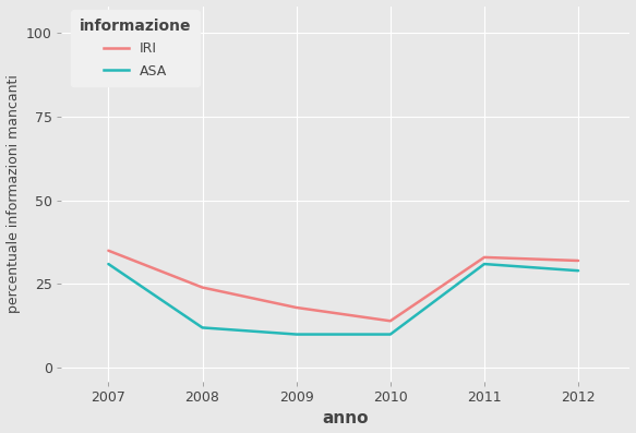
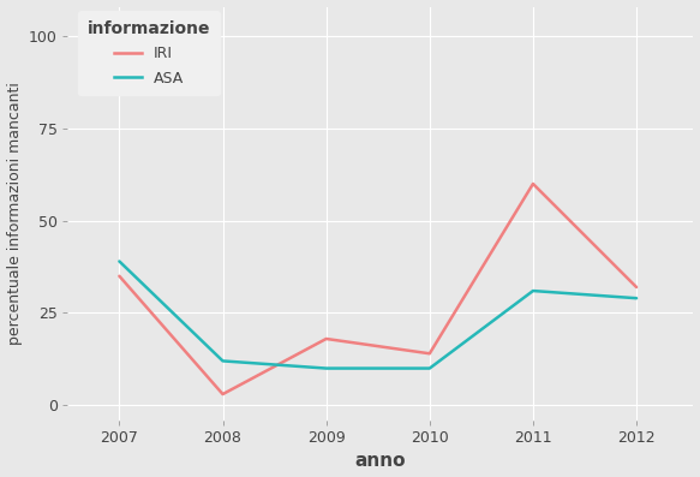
ASA/2007: 31 -> 39
IRI/2008: 24 -> 3
IRI/2011: 33 -> 60
